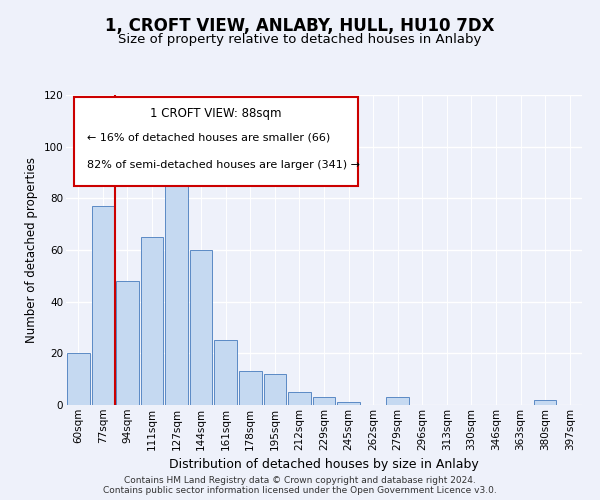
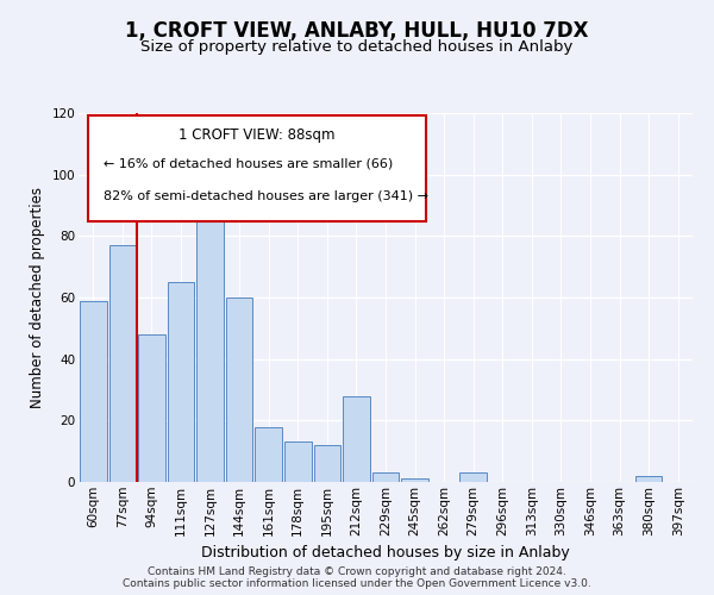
60sqm: 20 -> 59
161sqm: 25 -> 18
212sqm: 5 -> 28
